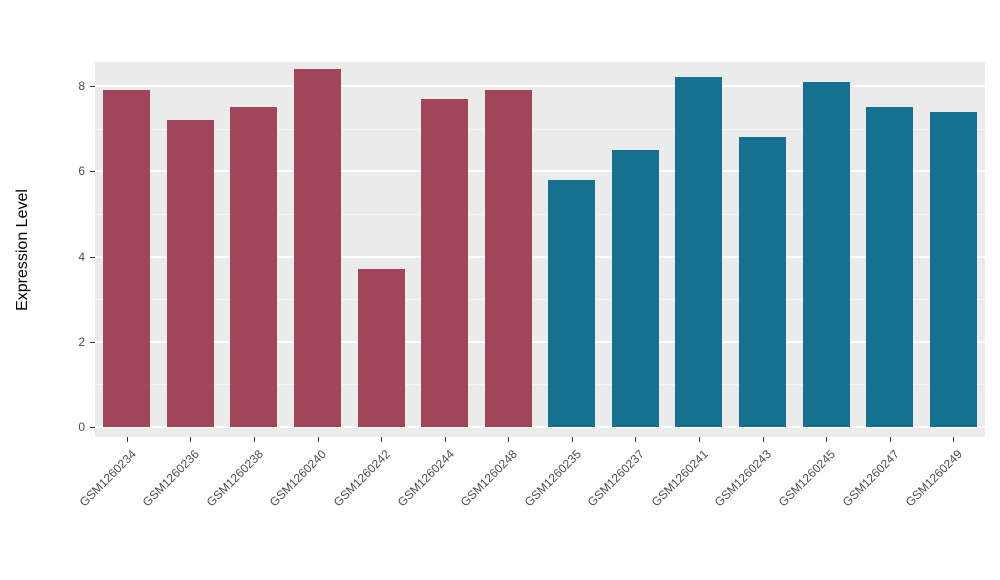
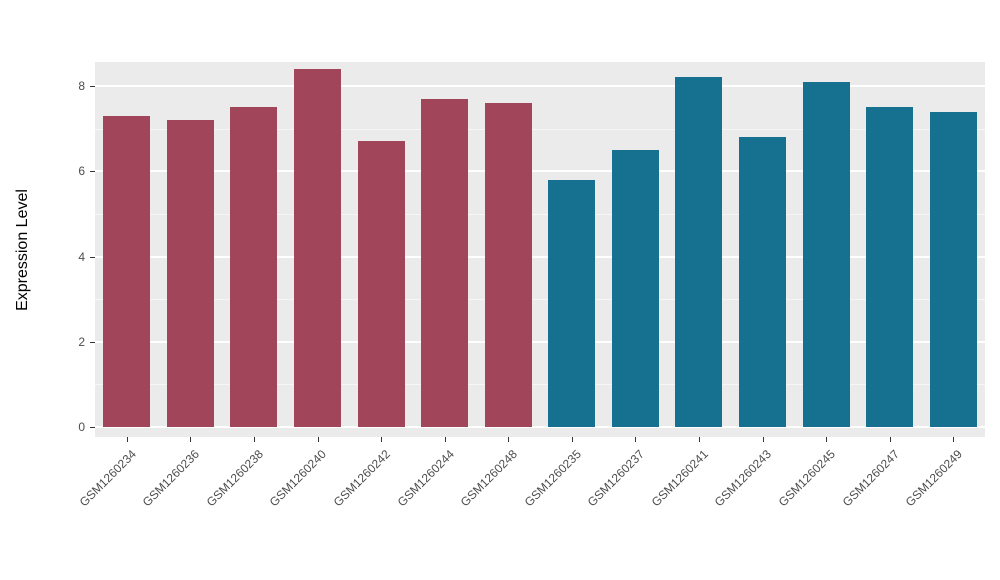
GSM1260234: 7.9 -> 7.3
GSM1260242: 3.7 -> 6.7
GSM1260248: 7.9 -> 7.6
